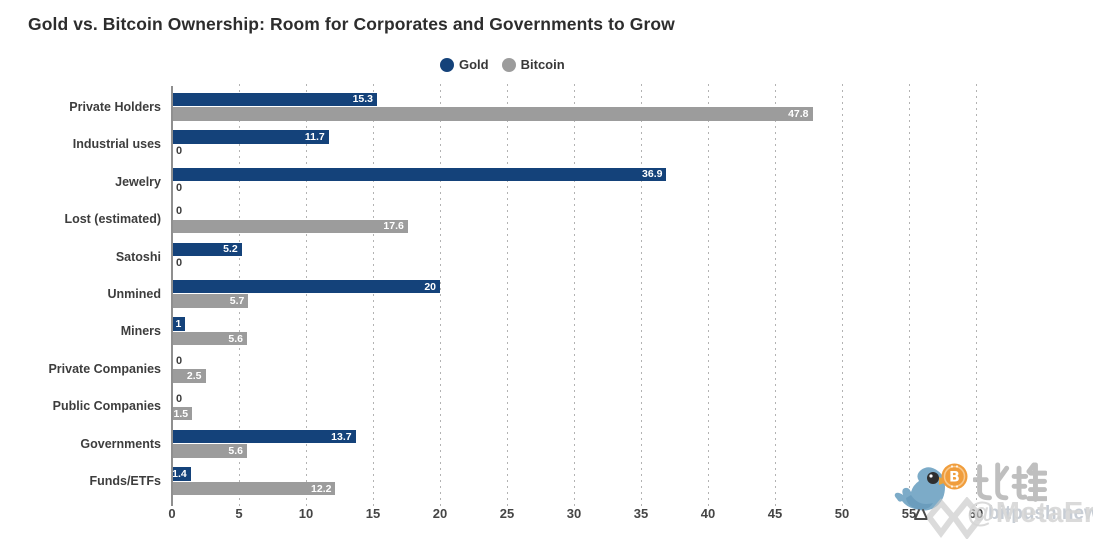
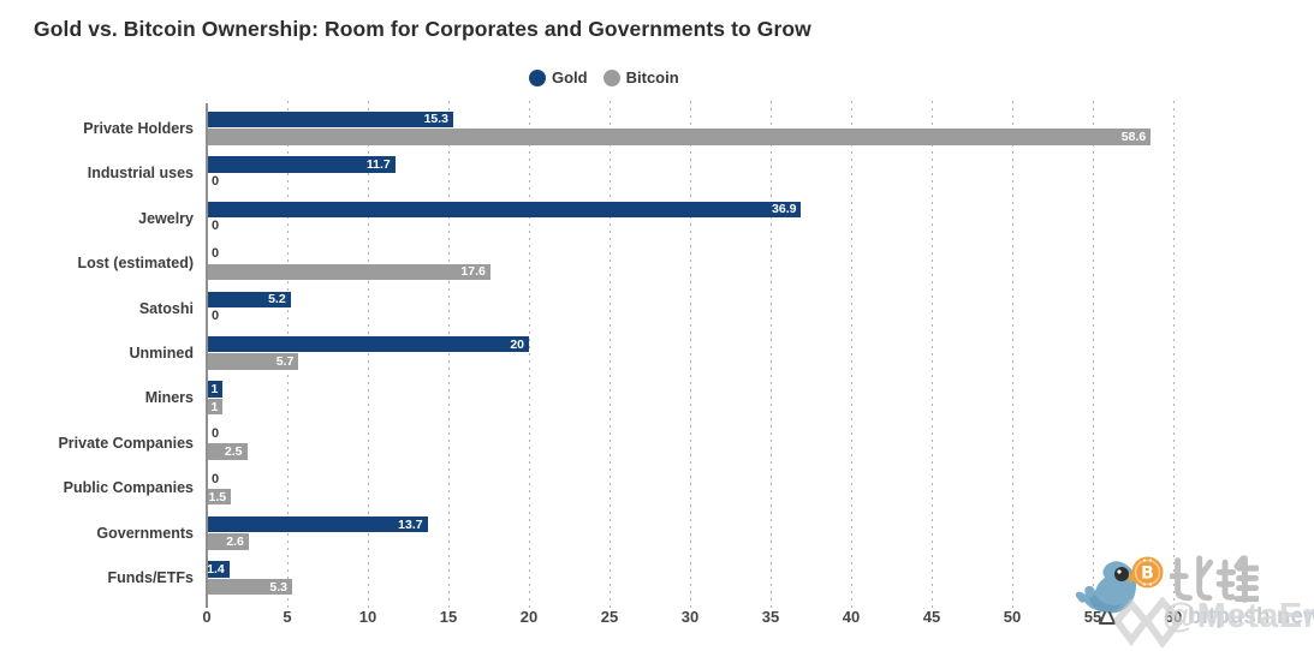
Bitcoin/Private Holders: 47.8 -> 58.6
Bitcoin/Miners: 5.6 -> 1
Bitcoin/Governments: 5.6 -> 2.6
Bitcoin/Funds/ETFs: 12.2 -> 5.3
